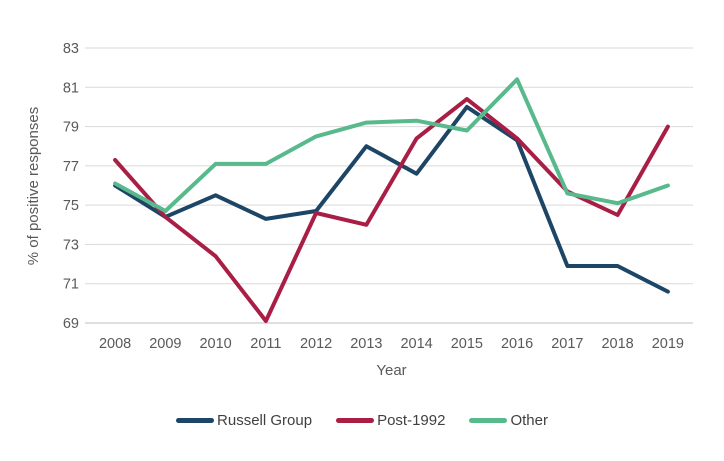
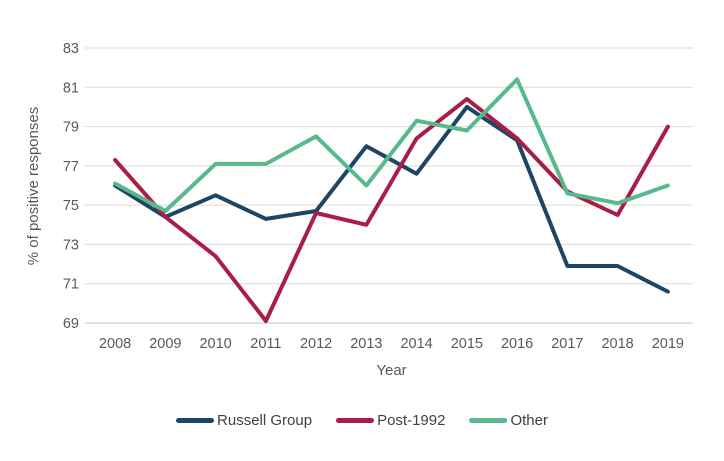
Other/2013: 79.2 -> 76.0
